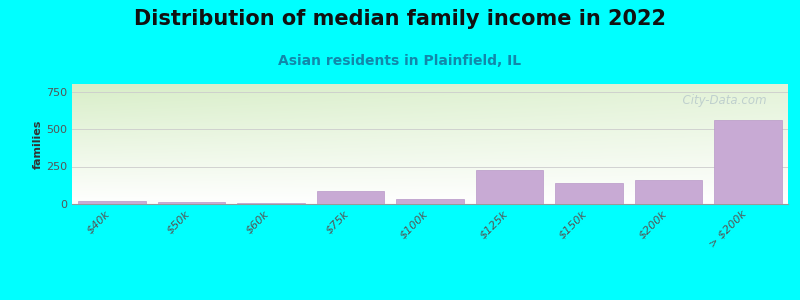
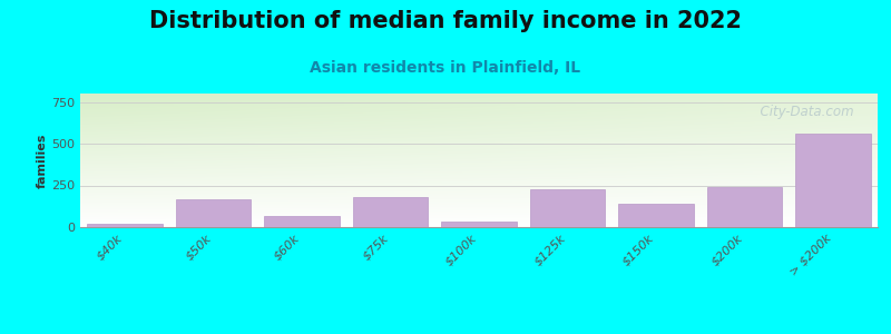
$50k: 10 -> 170
$60k: 10 -> 70
$75k: 90 -> 180
$200k: 160 -> 240
